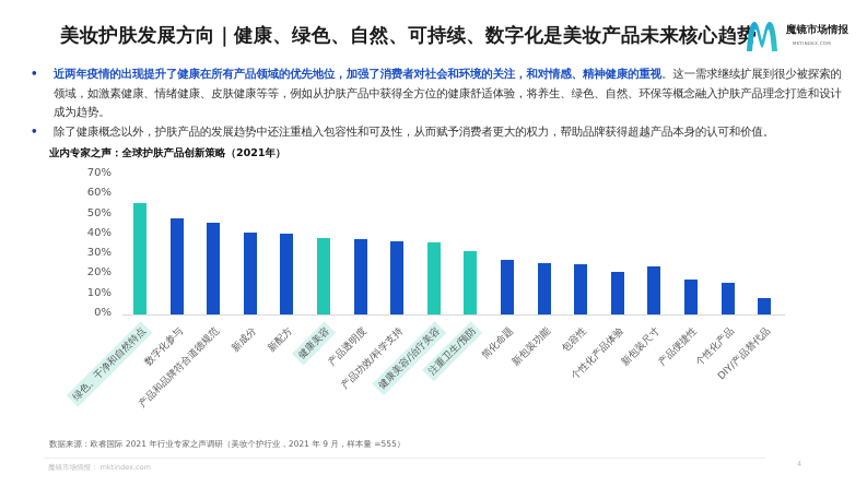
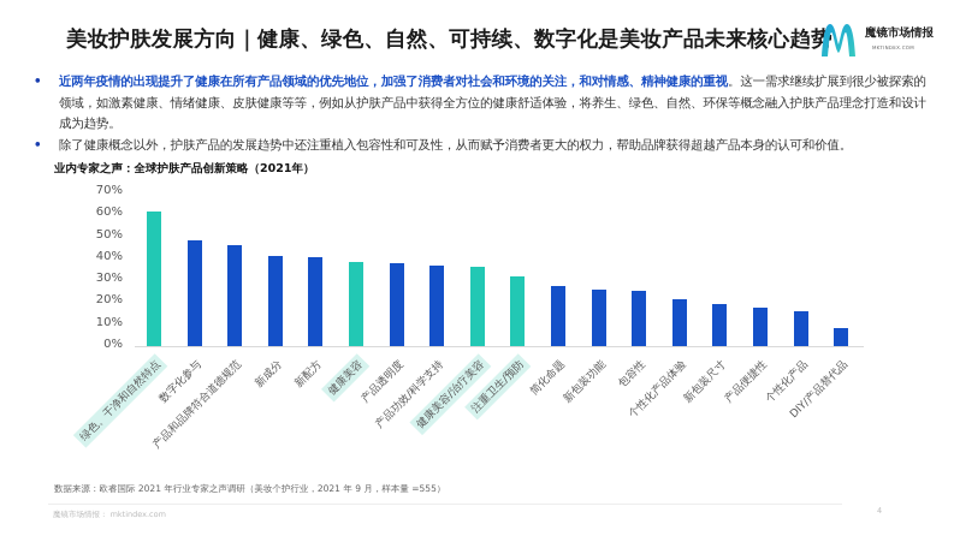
绿色、干净和自然特点: 56% -> 61%
新包装尺寸: 24% -> 19%
